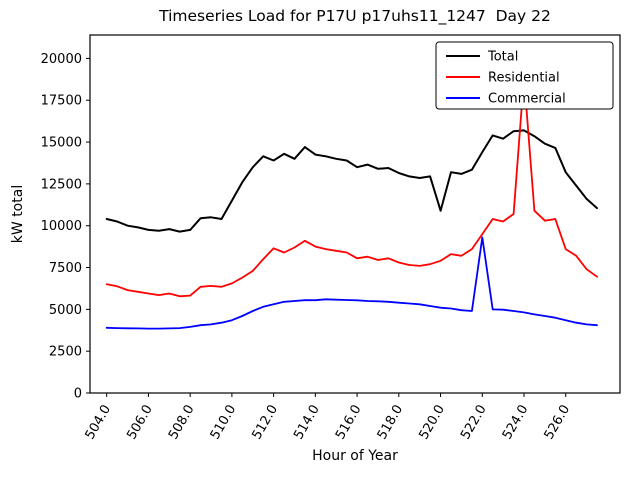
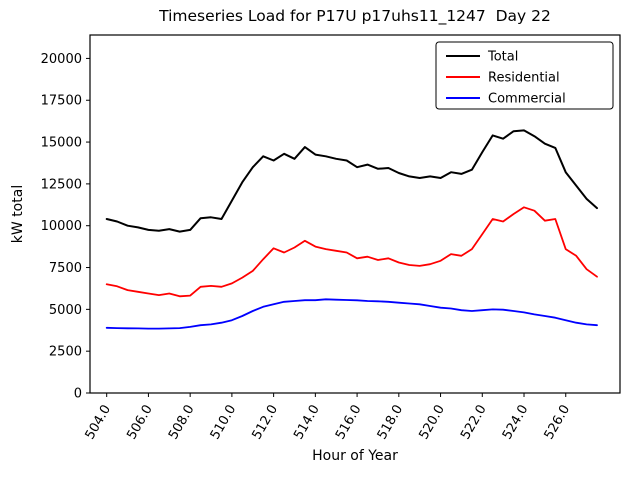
Total/520.0: 10900 -> 12800
Commercial/522.0: 9300 -> 5000
Residential/524.0: 18900 -> 11100
